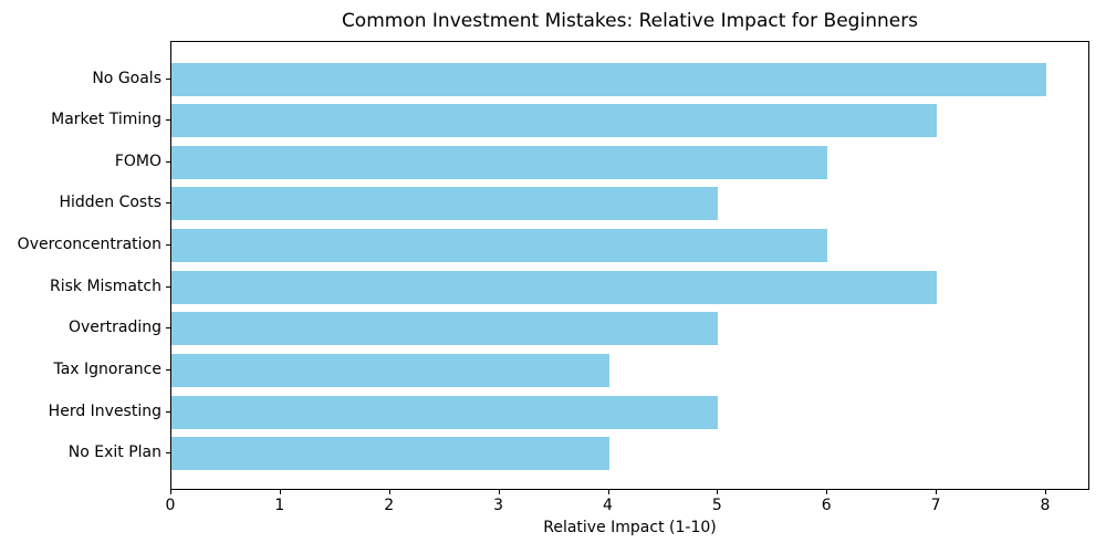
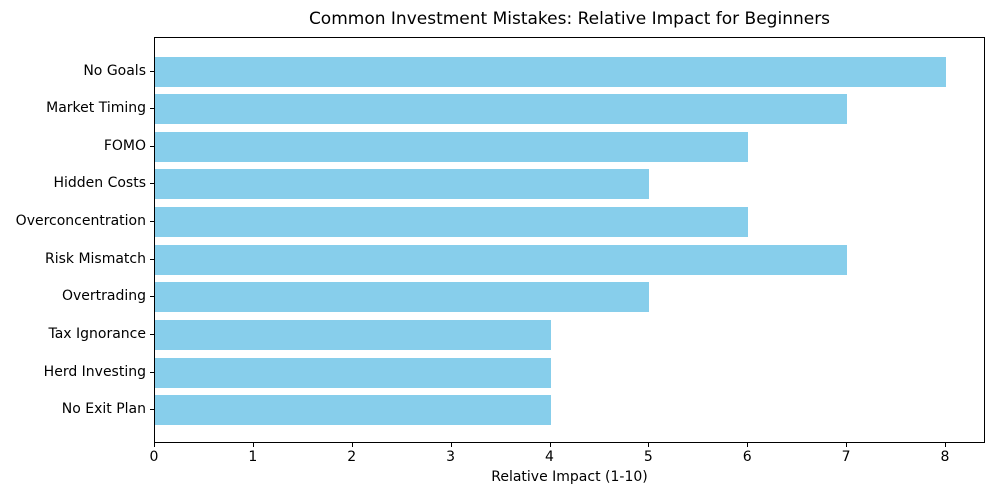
Herd Investing: 5 -> 4
